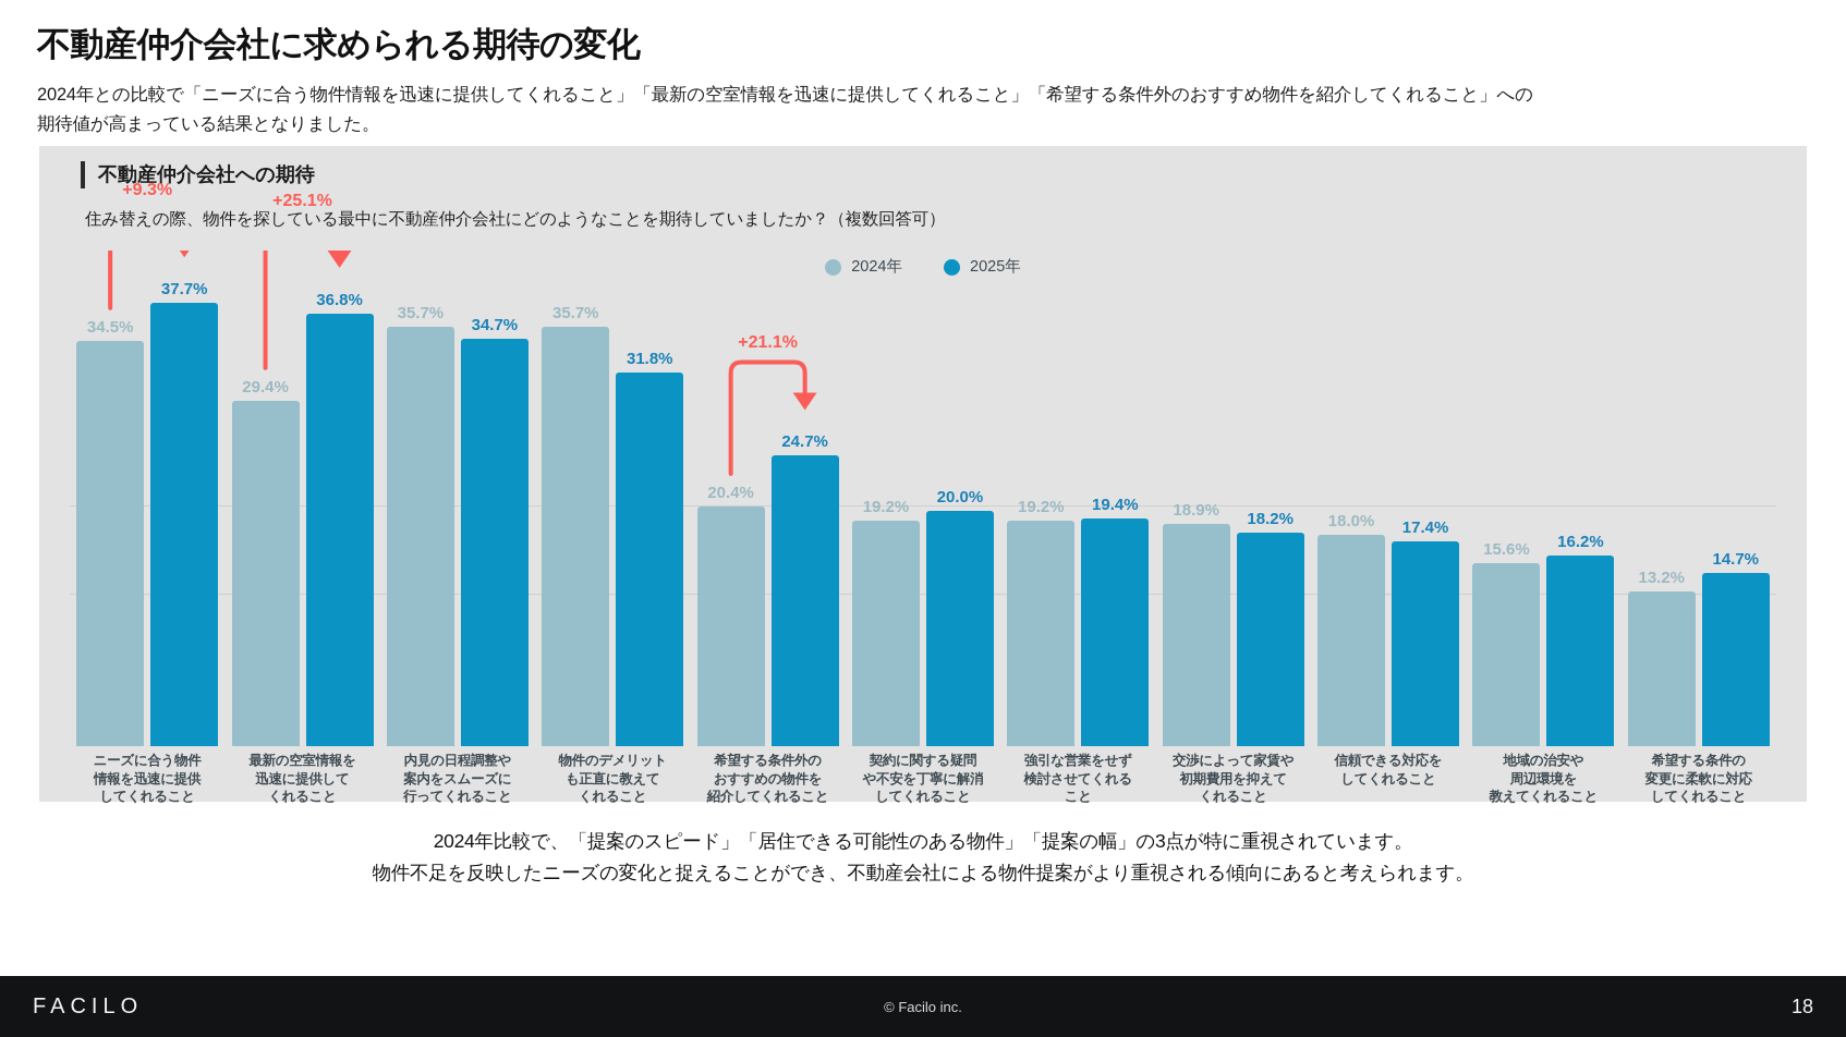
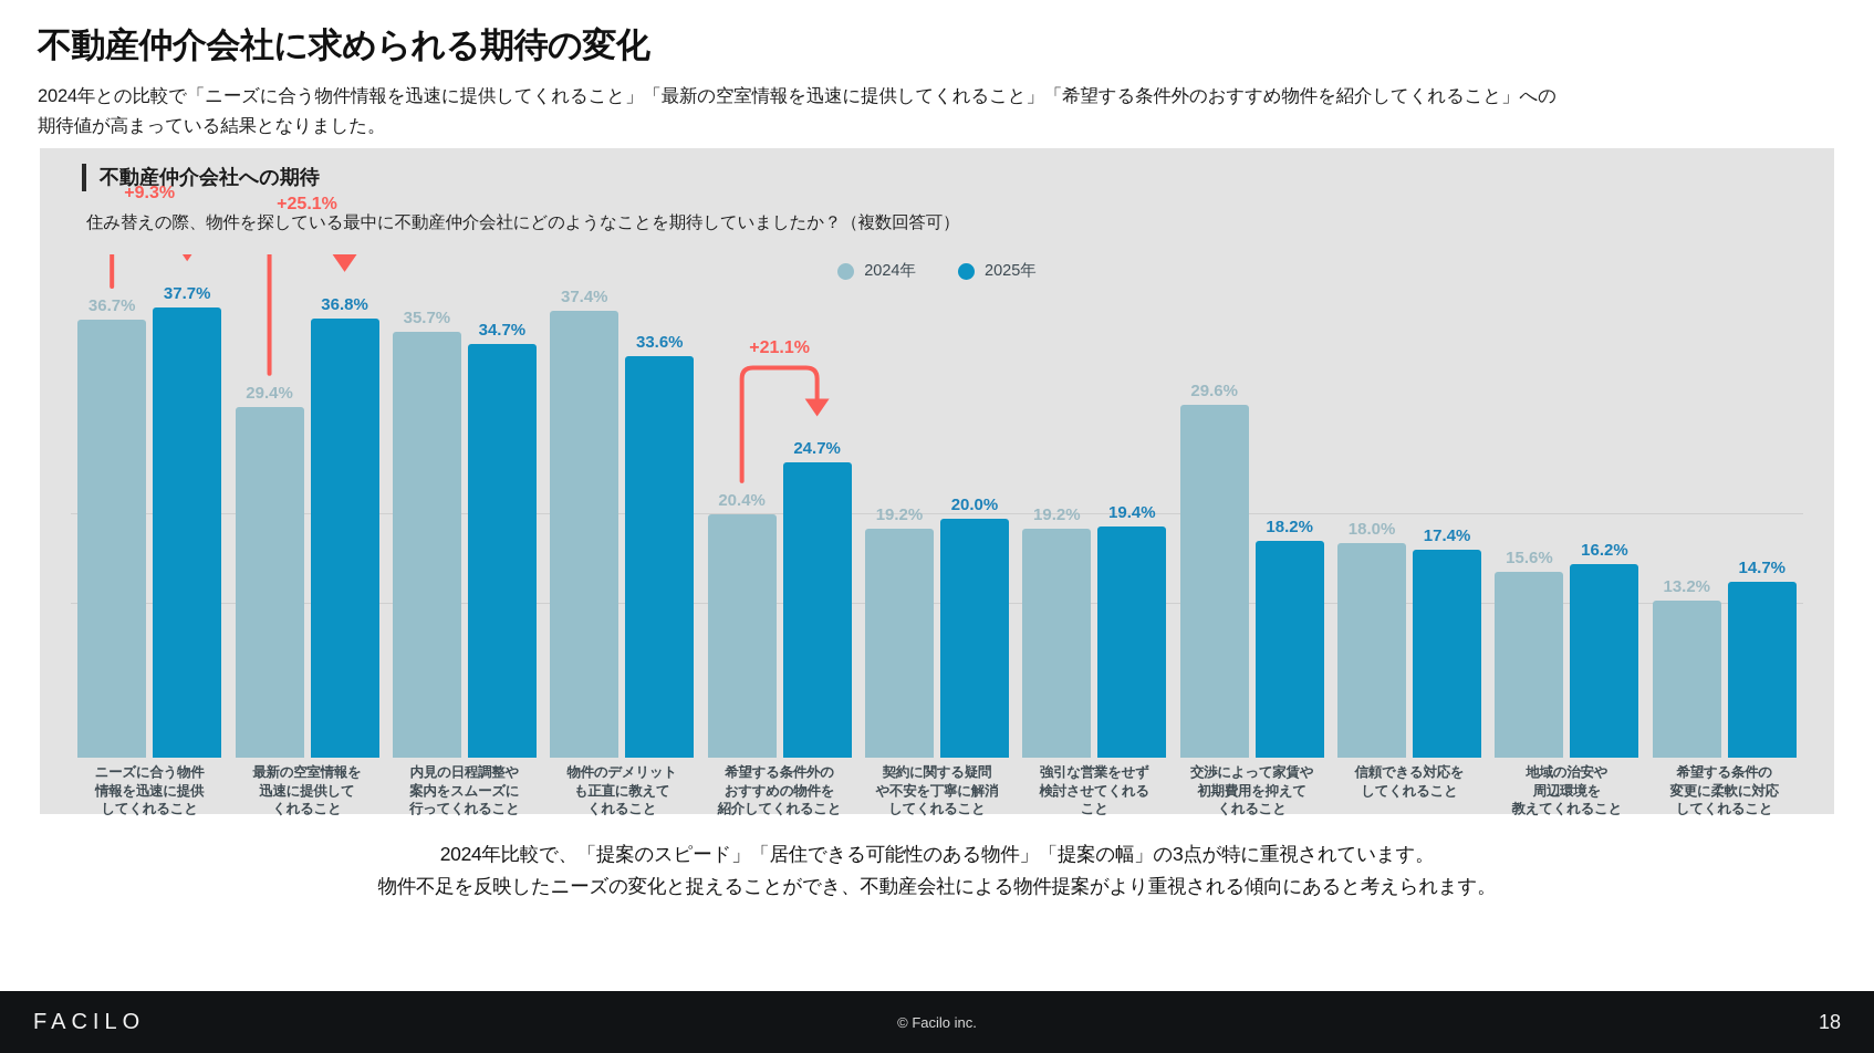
2024年/ニーズに合う物件 情報を迅速に提供 してくれること: 34.5% -> 36.7%
2024年/物件のデメリット も正直に教えて くれること: 35.7% -> 37.4%
2025年/物件のデメリット も正直に教えて くれること: 31.8% -> 33.6%
2024年/交渉によって家賃や 初期費用を抑えて くれること: 18.9% -> 29.6%
